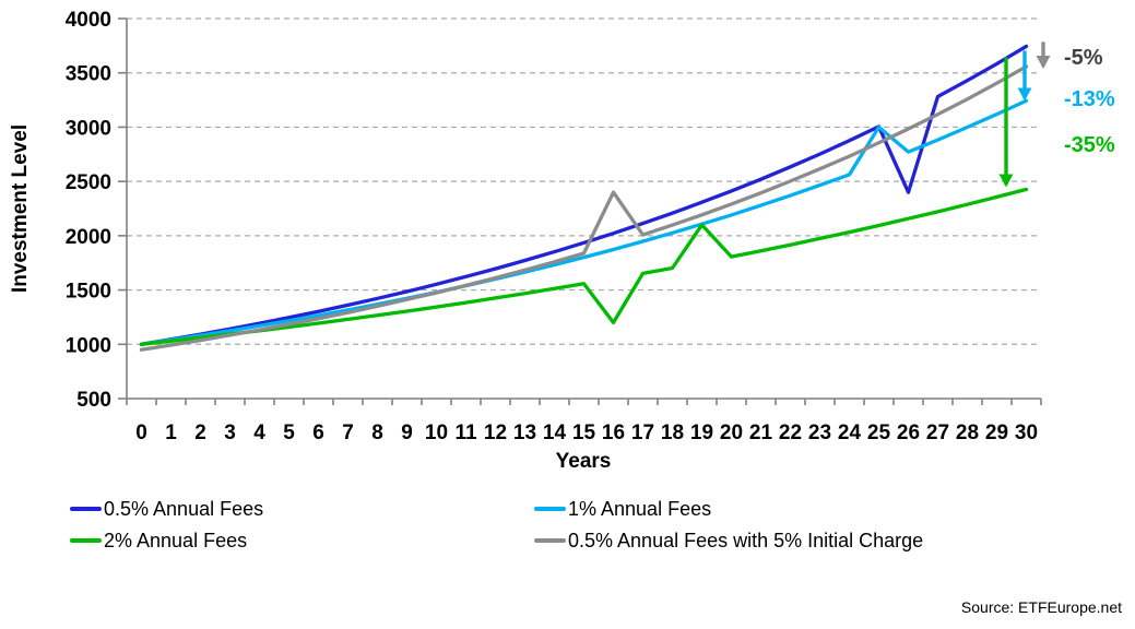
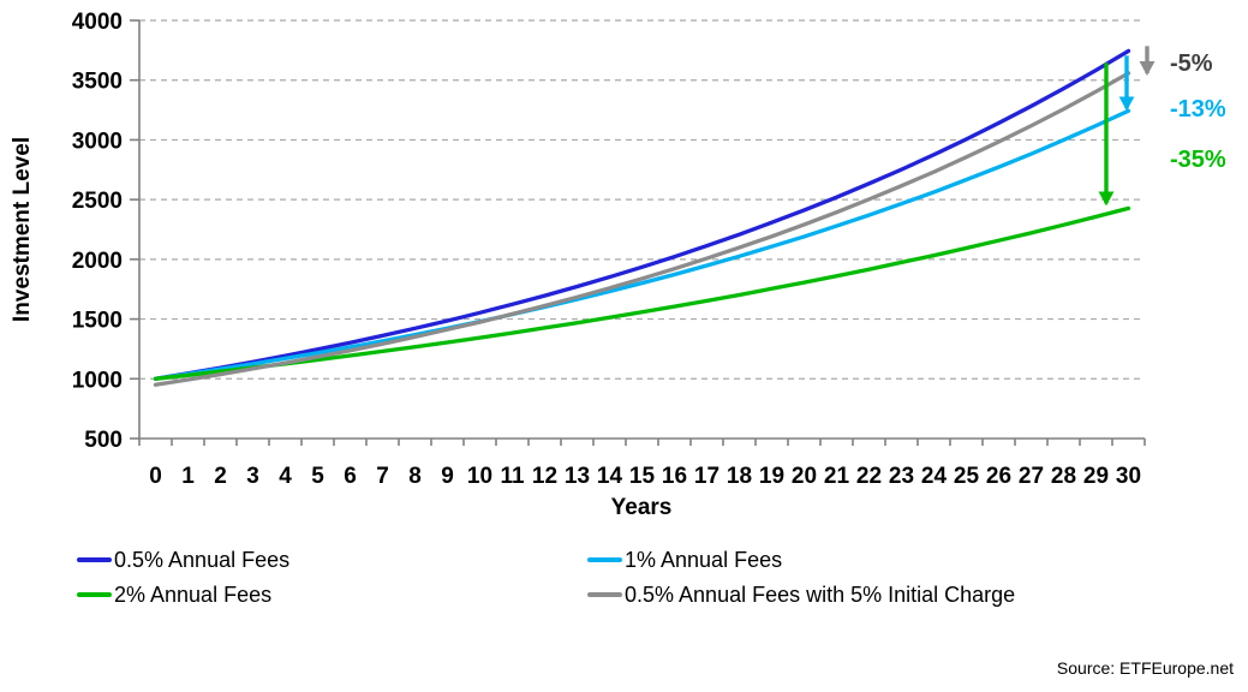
2% Annual Fees/16: 1200 -> 1600
0.5% Annual Fees with 5% Initial Charge/16: 2400 -> 1900
2% Annual Fees/19: 2100 -> 1800
1% Annual Fees/25: 3000 -> 2700
0.5% Annual Fees/26: 2400 -> 3100
